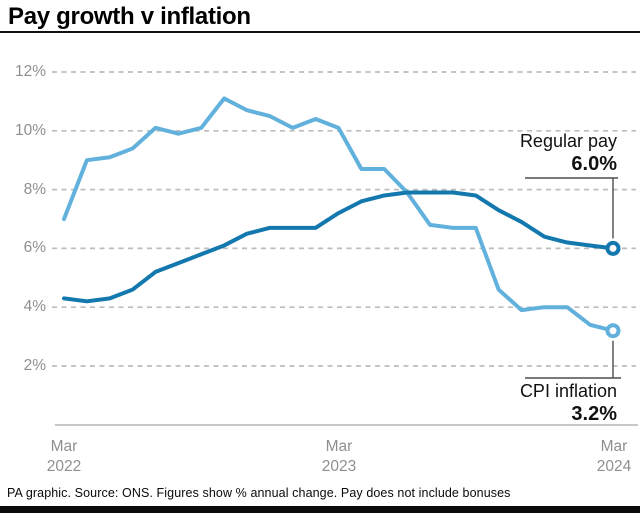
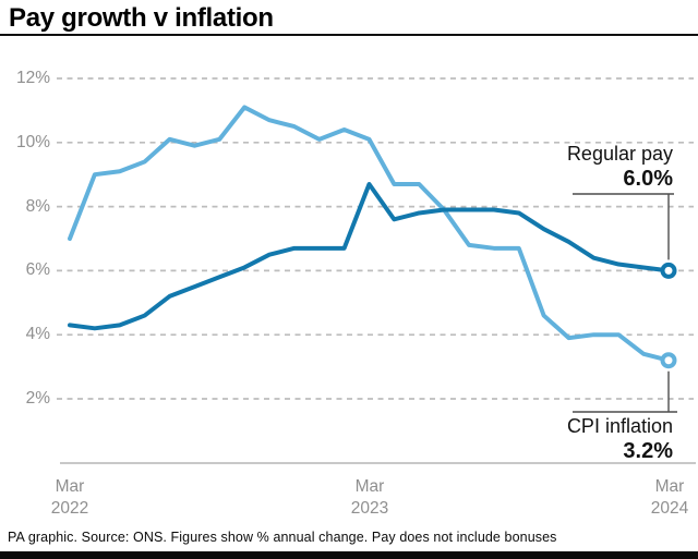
Regular pay/Mar 2023: 7.2% -> 8.7%
